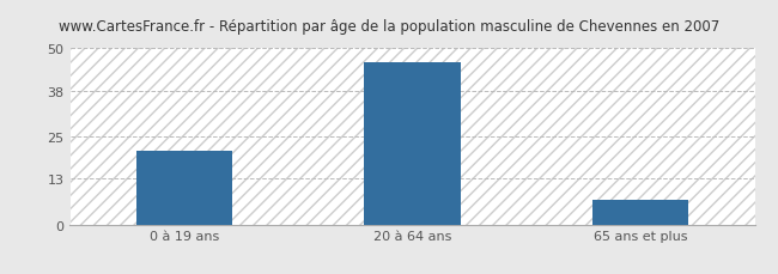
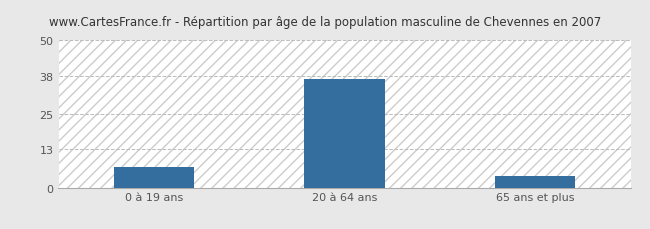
0 à 19 ans: 21 -> 7
20 à 64 ans: 46 -> 37
65 ans et plus: 7 -> 4
